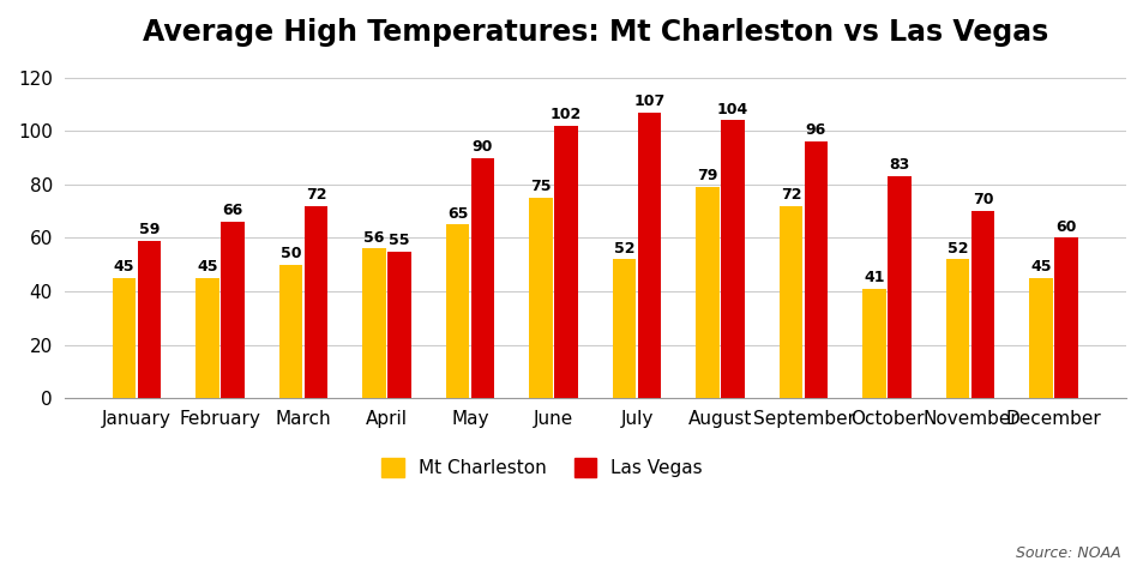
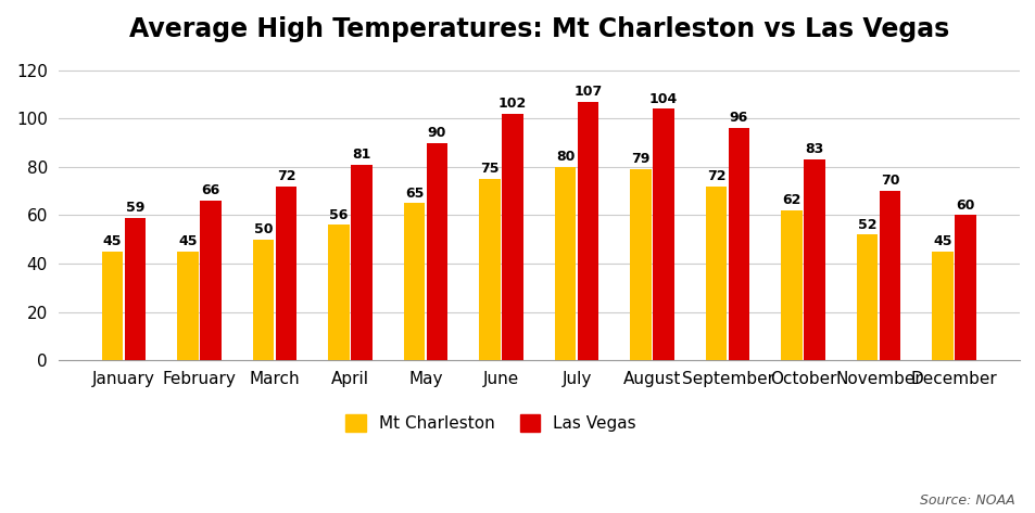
Las Vegas/April: 55 -> 81
Mt Charleston/July: 52 -> 80
Mt Charleston/October: 41 -> 62
